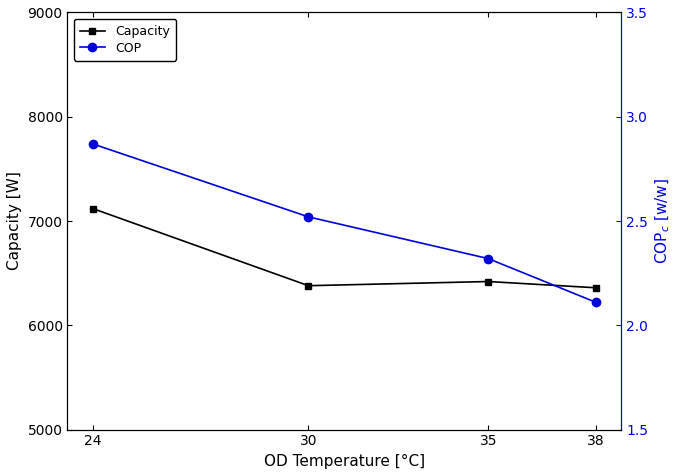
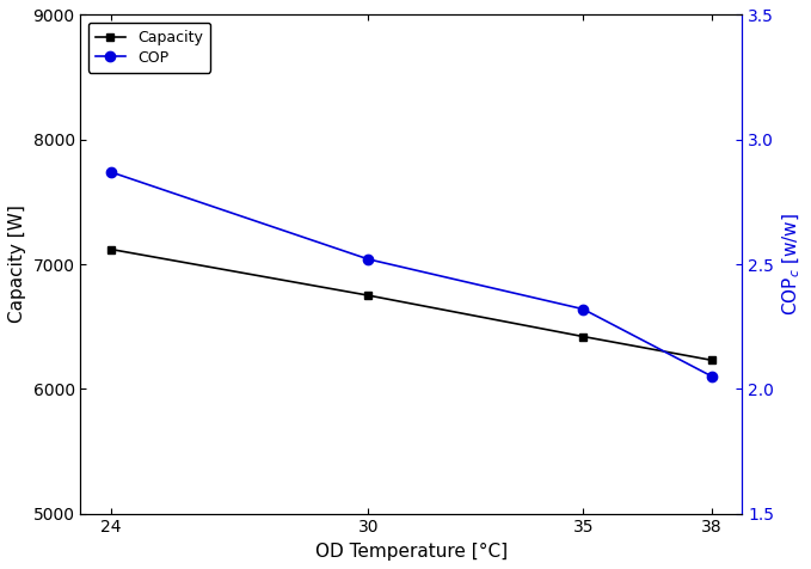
Capacity/30: 6380 -> 6750
Capacity/38: 6360 -> 6230
COP/38: 2.11 -> 2.05
